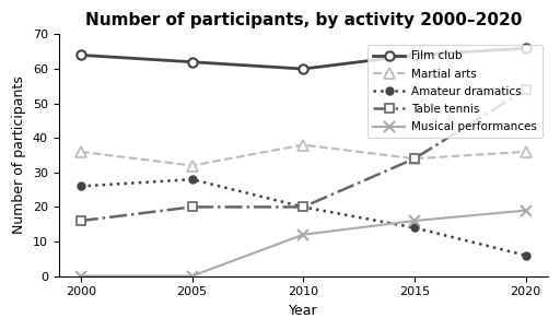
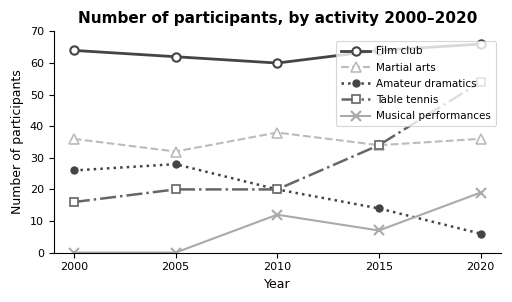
Musical performances/2015: 16 -> 7
